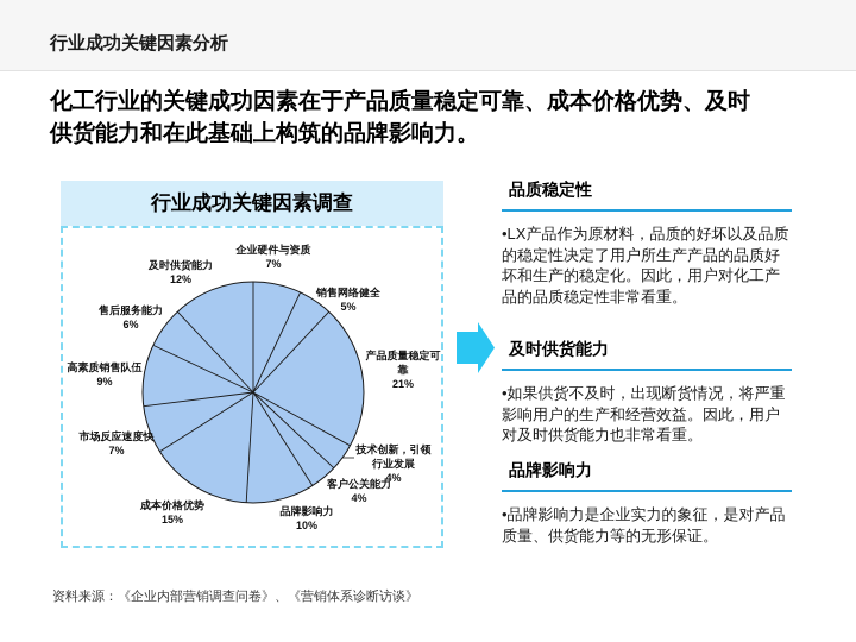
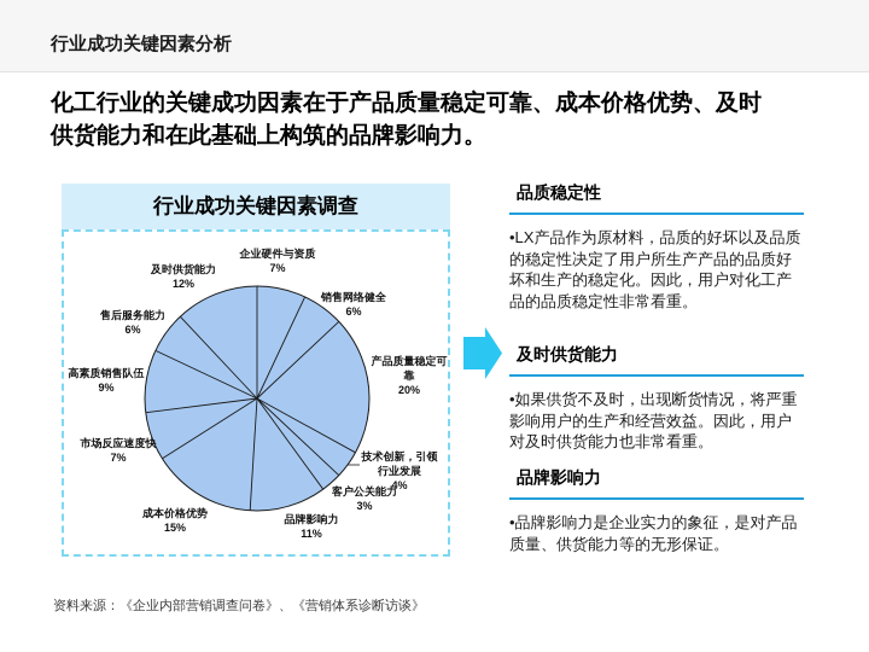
销售网络健全: 5% -> 6%
产品质量稳定可靠: 21% -> 20%
客户公关能力: 4% -> 3%
品牌影响力: 10% -> 11%
